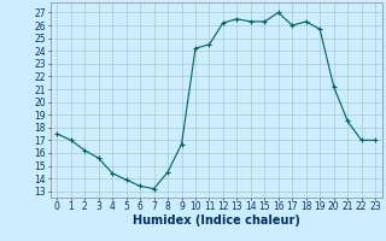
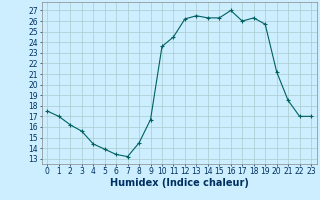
10: 24.2 -> 23.6
